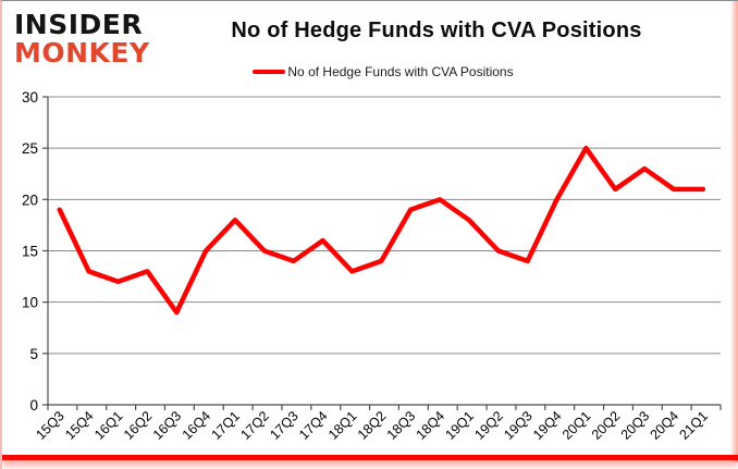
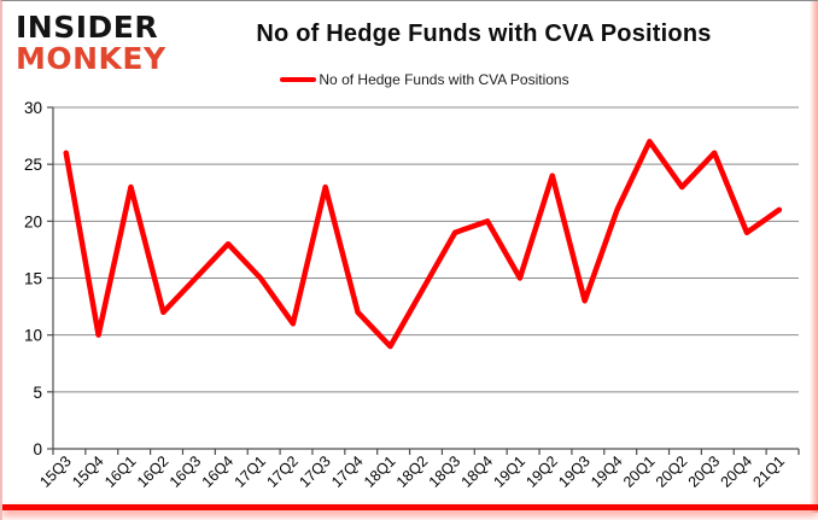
15Q3: 19 -> 26
15Q4: 13 -> 10
16Q1: 12 -> 23
16Q2: 13 -> 12
16Q3: 9 -> 15
16Q4: 15 -> 18
17Q1: 18 -> 15
17Q2: 15 -> 11
17Q3: 14 -> 23
17Q4: 16 -> 12
18Q1: 13 -> 9
19Q1: 18 -> 15
19Q2: 15 -> 24
19Q3: 14 -> 13
19Q4: 20 -> 21
20Q1: 25 -> 27
20Q2: 21 -> 23
20Q3: 23 -> 26
20Q4: 21 -> 19
